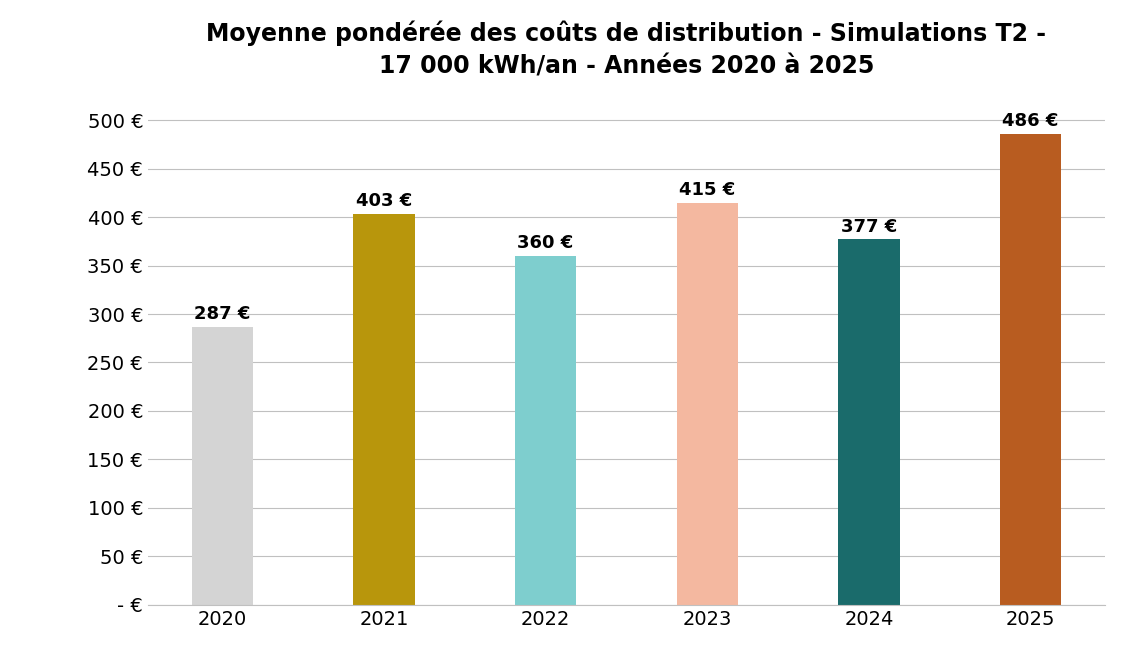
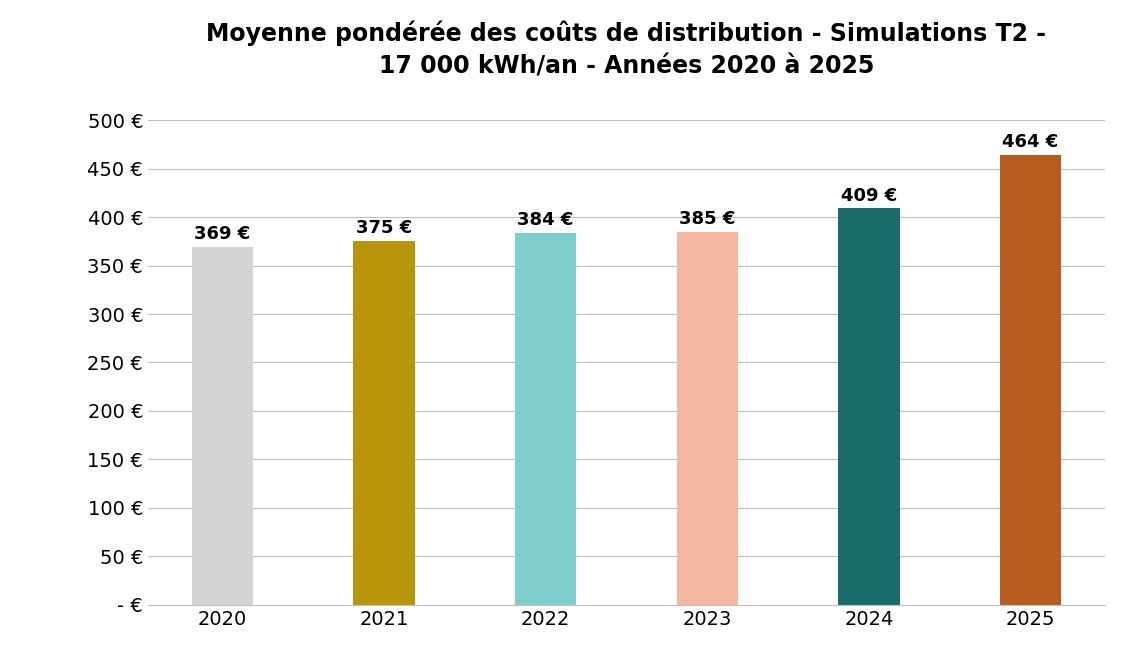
2020: 287 -> 369
2021: 403 -> 375
2022: 360 -> 384
2023: 415 -> 385
2024: 377 -> 409
2025: 486 -> 464
